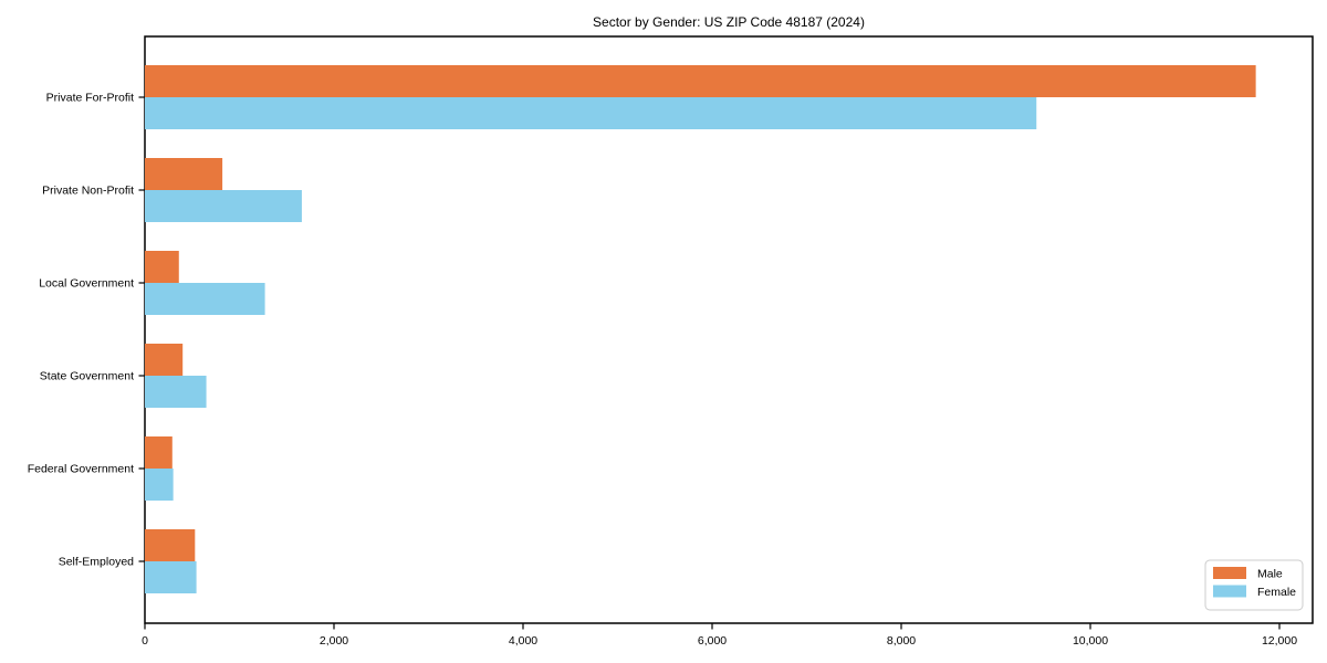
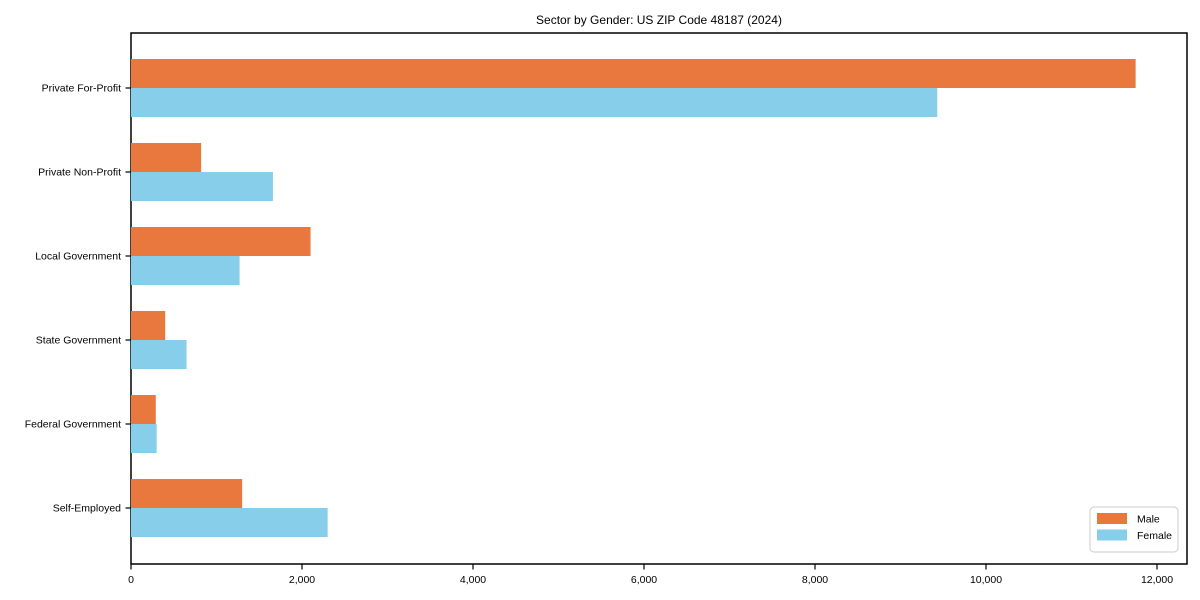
Male/Local Government: 400 -> 2100
Male/Self-Employed: 500 -> 1300
Female/Self-Employed: 500 -> 2300
